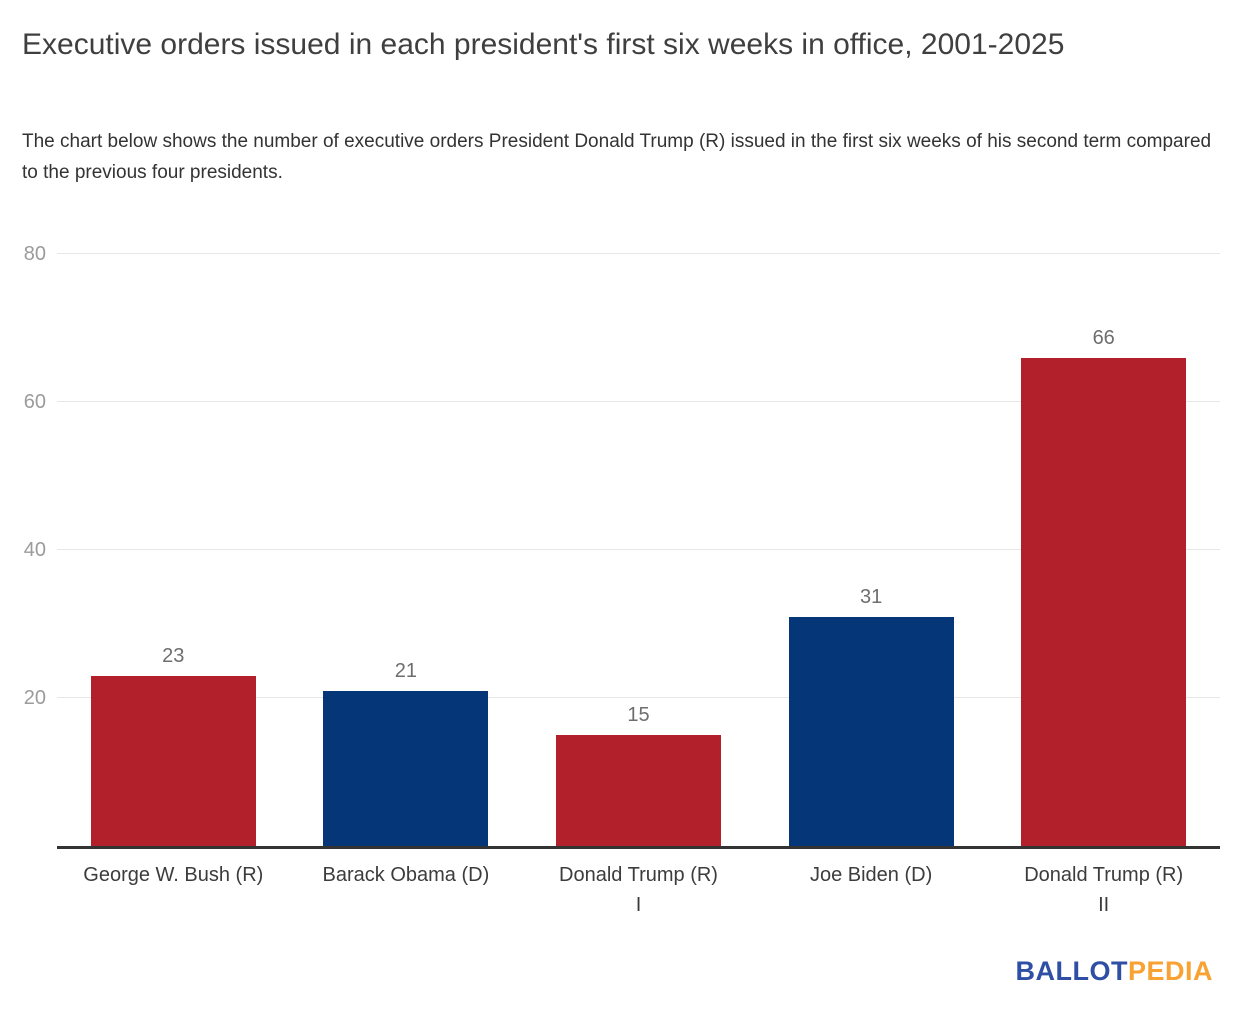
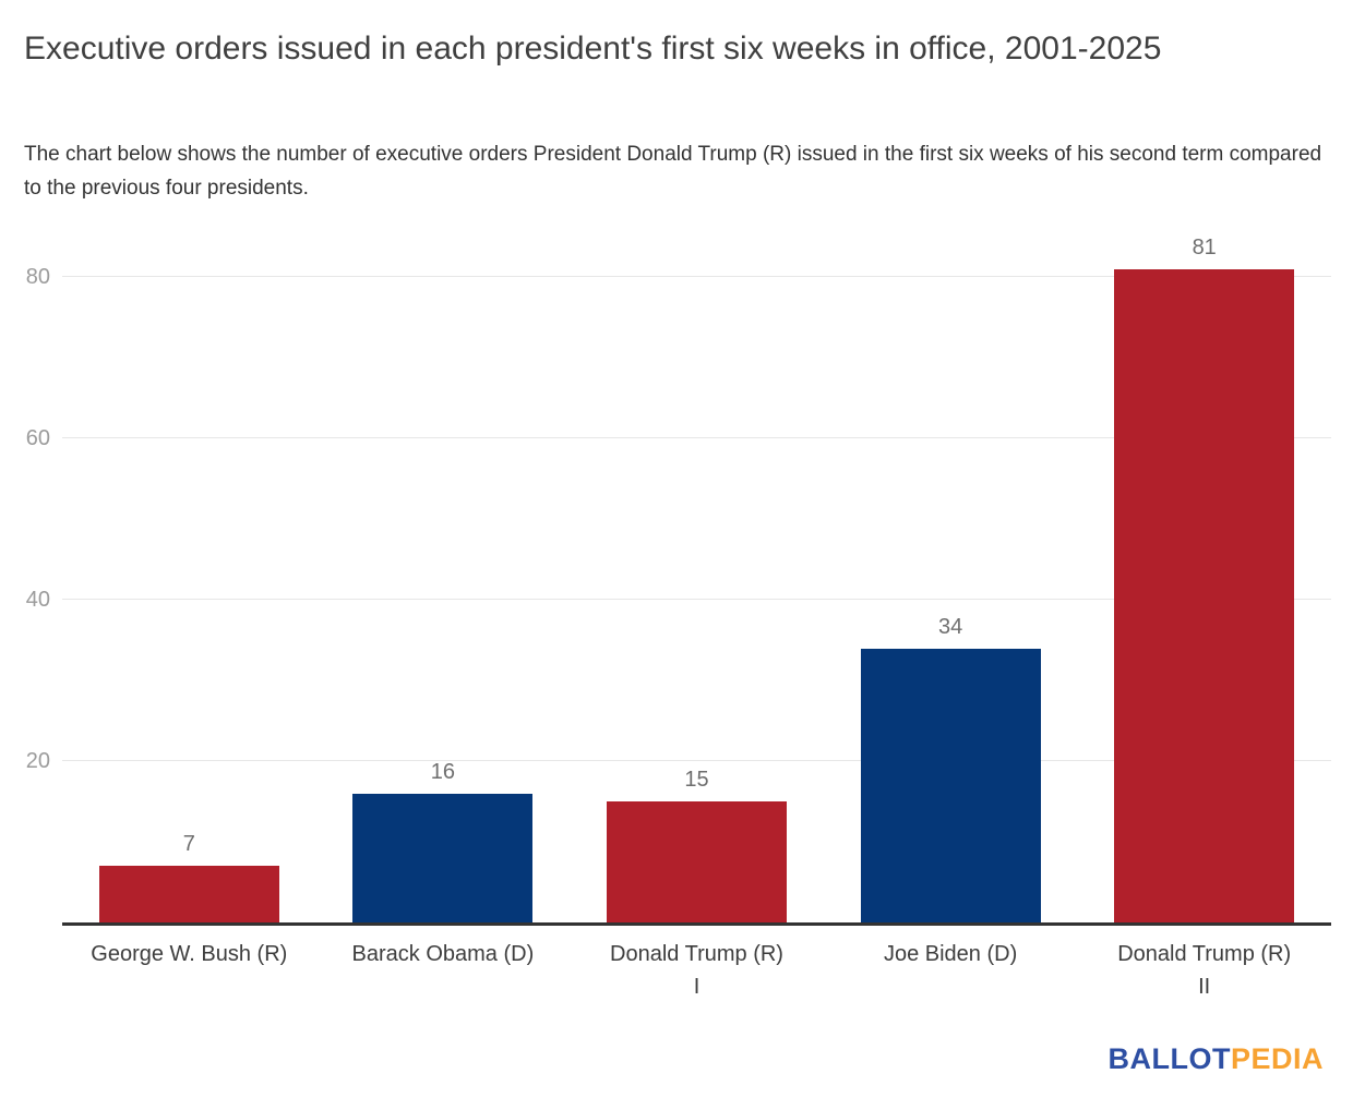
George W. Bush (R): 23 -> 7
Barack Obama (D): 21 -> 16
Joe Biden (D): 31 -> 34
Donald Trump (R) II: 66 -> 81
